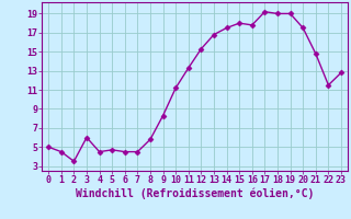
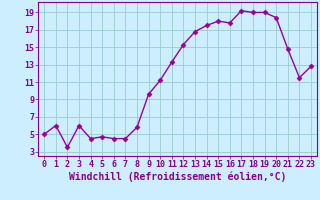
1: 4.5 -> 6.0
9: 8.3 -> 9.6
20: 17.5 -> 18.4
